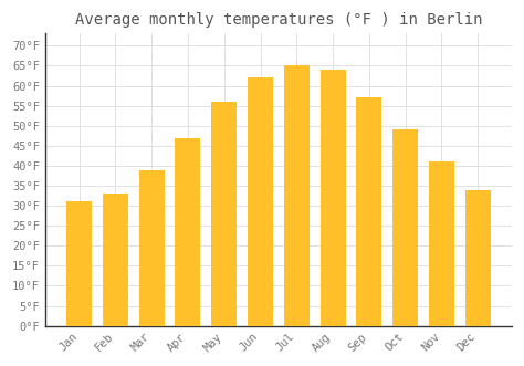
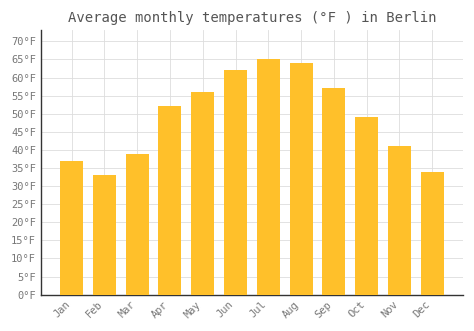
Jan: 31°F -> 37°F
Apr: 47°F -> 52°F
